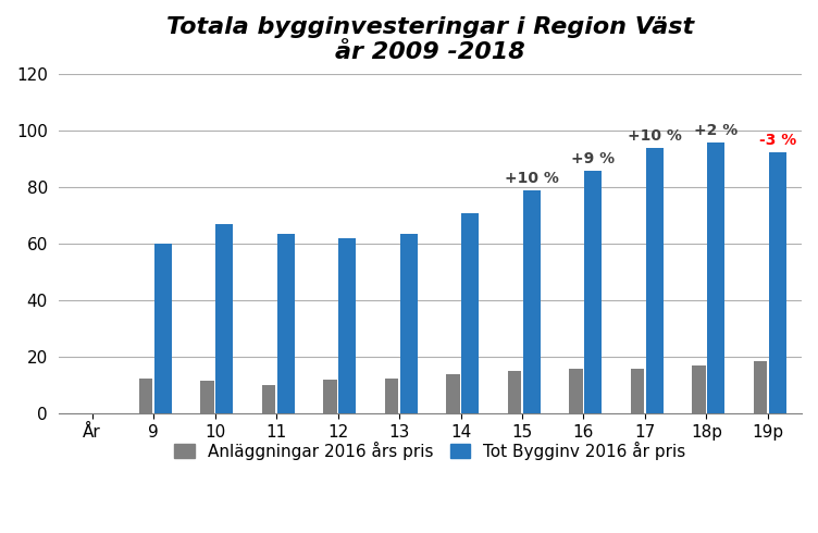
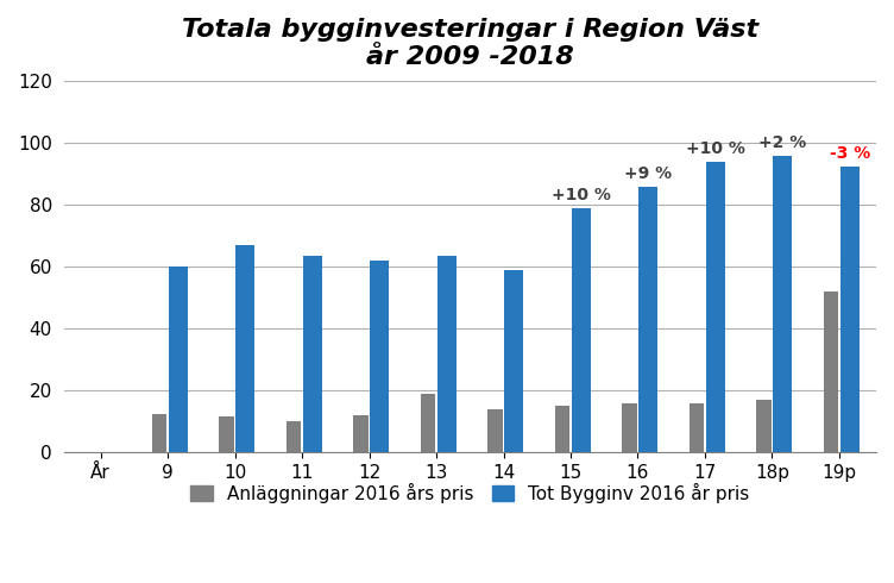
Anläggningar 2016 års pris/13: 12.5 -> 19.0
Tot Bygginv 2016 år pris/14: 71.0 -> 59.0
Anläggningar 2016 års pris/19p: 18.5 -> 52.0
